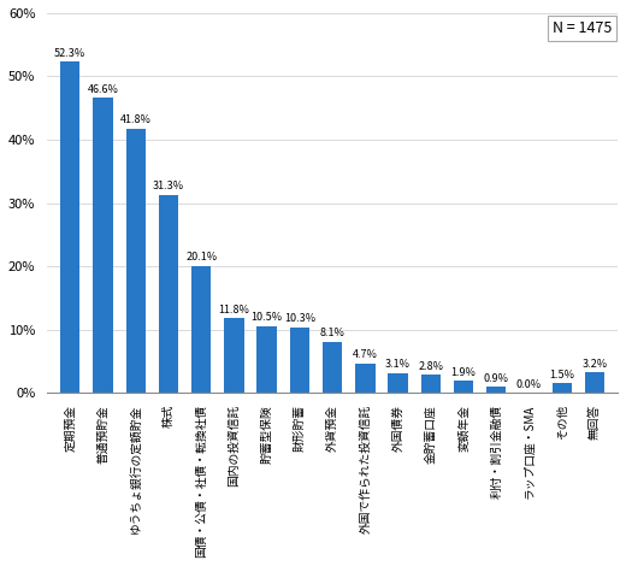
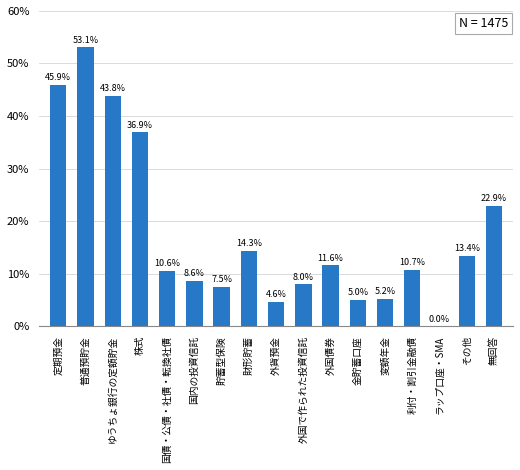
定期預金: 52.3% -> 45.9%
普通預貯金: 46.6% -> 53.1%
ゆうちょ銀行の定額貯金: 41.8% -> 43.8%
株式: 31.3% -> 36.9%
国債・公債・社債・転換社債: 20.1% -> 10.6%
国内の投資信託: 11.8% -> 8.6%
貯蓄型保険: 10.5% -> 7.5%
財形貯蓄: 10.3% -> 14.3%
外貨預金: 8.1% -> 4.6%
外国で作られた投資信託: 4.7% -> 8.0%
外国債券: 3.1% -> 11.6%
金貯蓄口座: 2.8% -> 5.0%
変額年金: 1.9% -> 5.2%
利付・割引金融債: 0.9% -> 10.7%
その他: 1.5% -> 13.4%
無回答: 3.2% -> 22.9%
